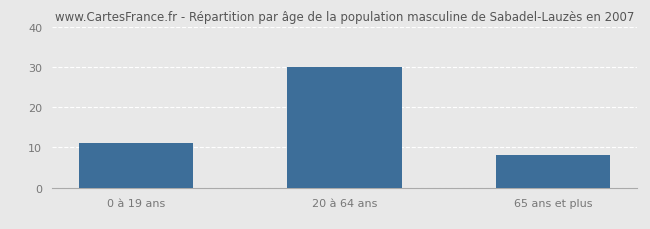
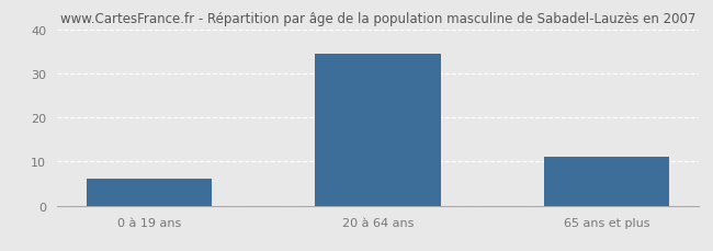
0 à 19 ans: 11.0 -> 6.0
20 à 64 ans: 30.0 -> 34.5
65 ans et plus: 8.0 -> 11.0
